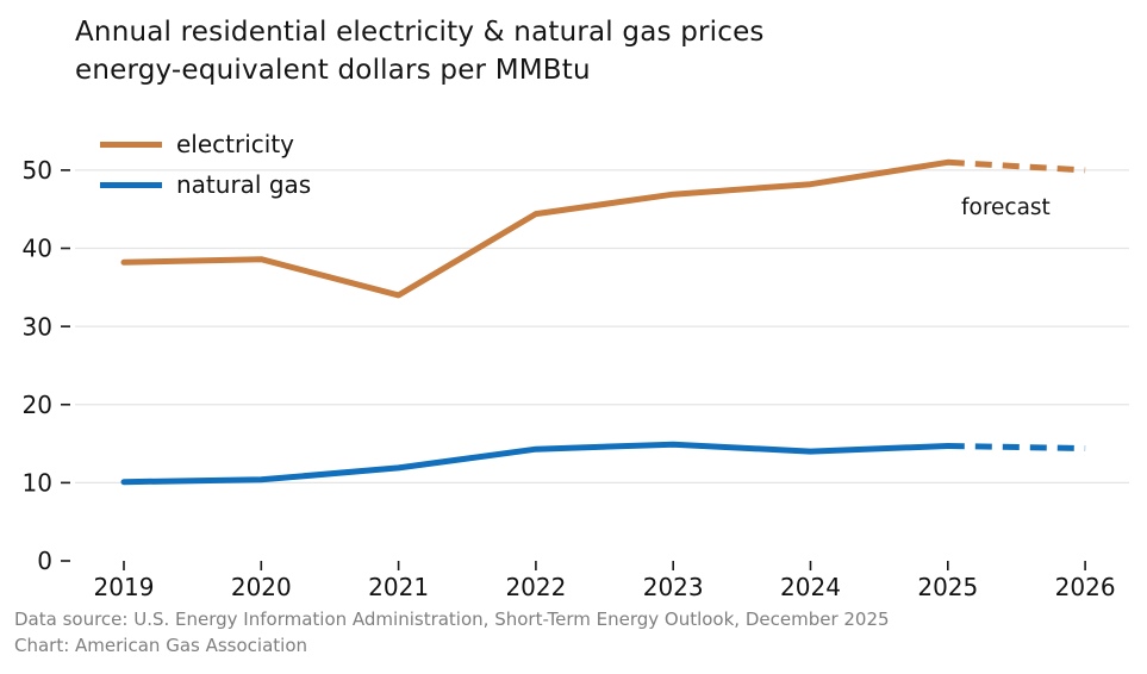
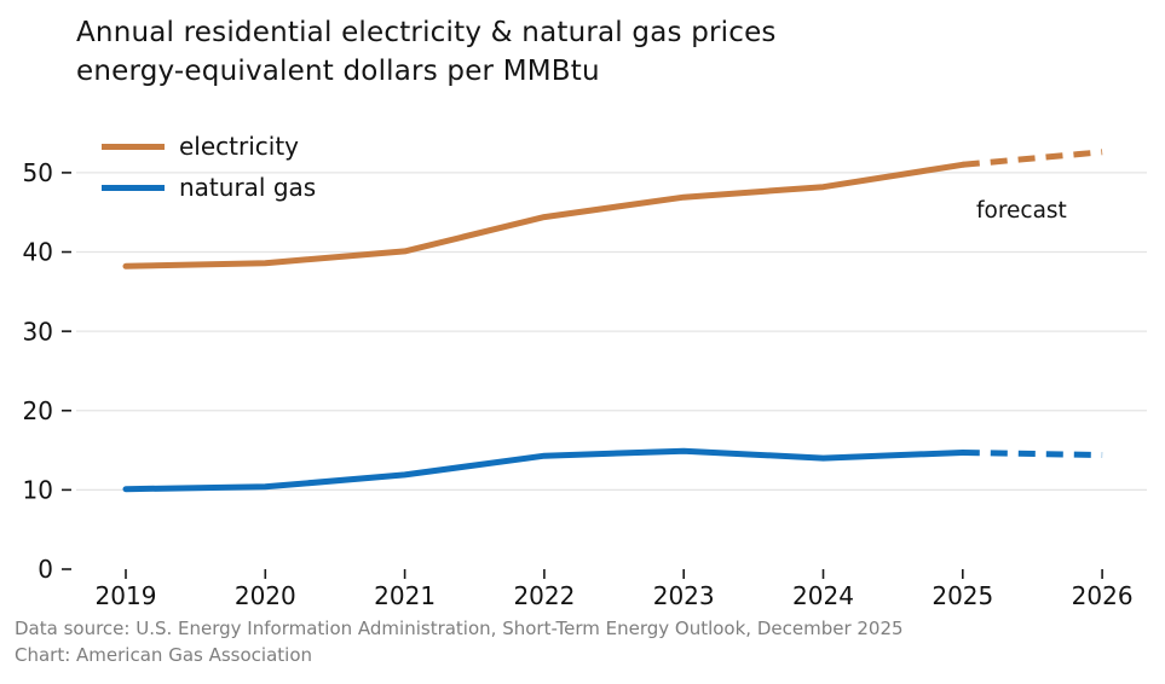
electricity/2021: 34 -> 40
electricity/2026: 50 -> 53
